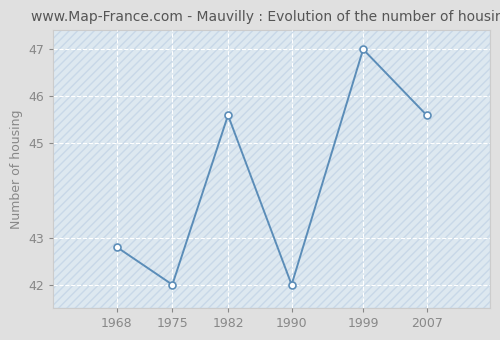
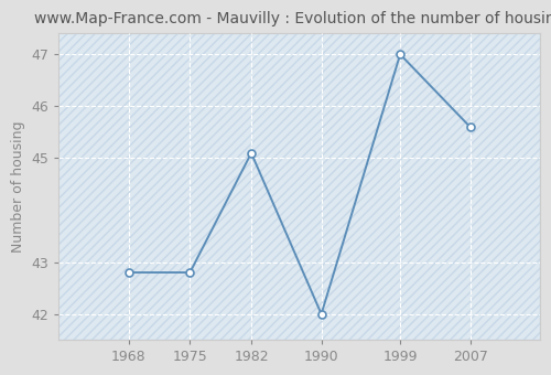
1975: 42.0 -> 42.8
1982: 45.6 -> 45.1
